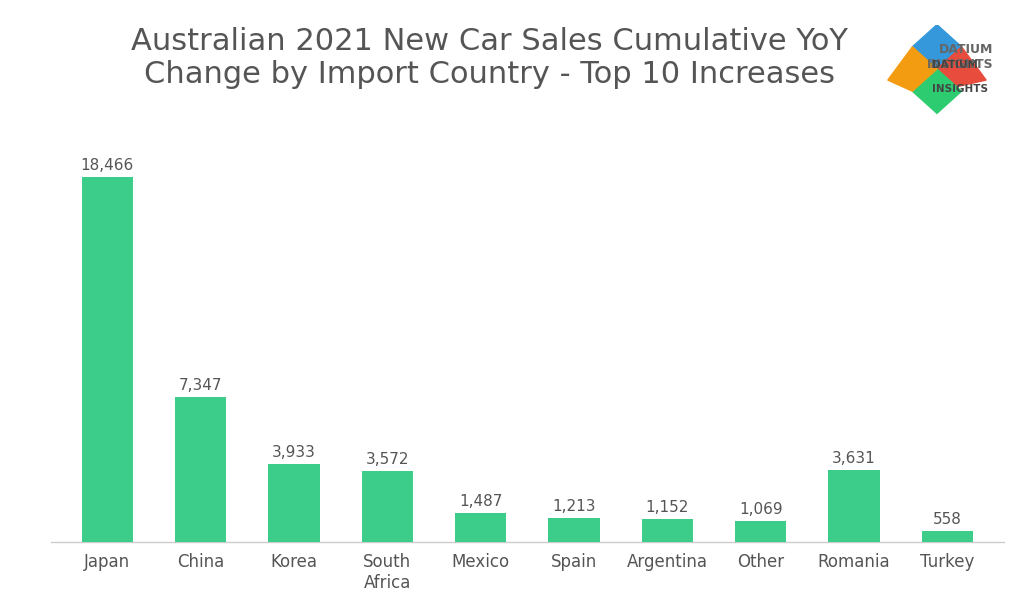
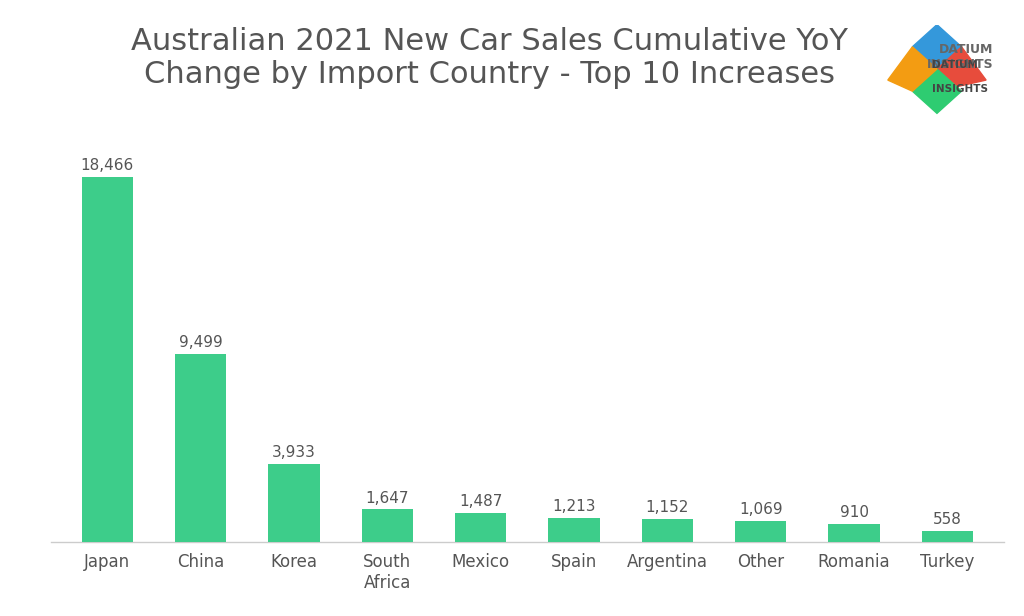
China: 7,347 -> 9,499
South Africa: 3,572 -> 1,647
Romania: 3,631 -> 910
